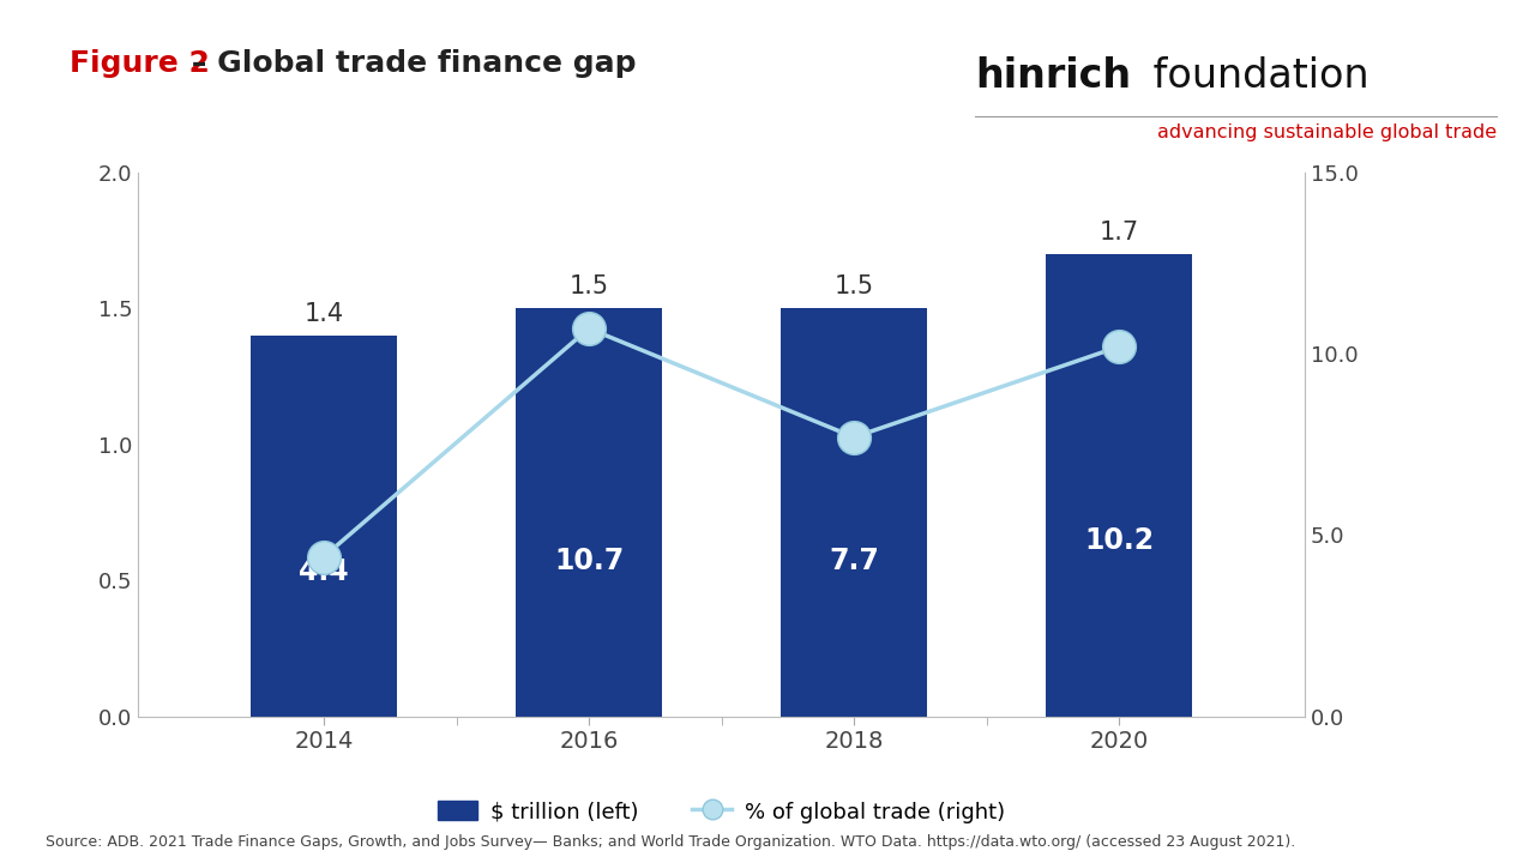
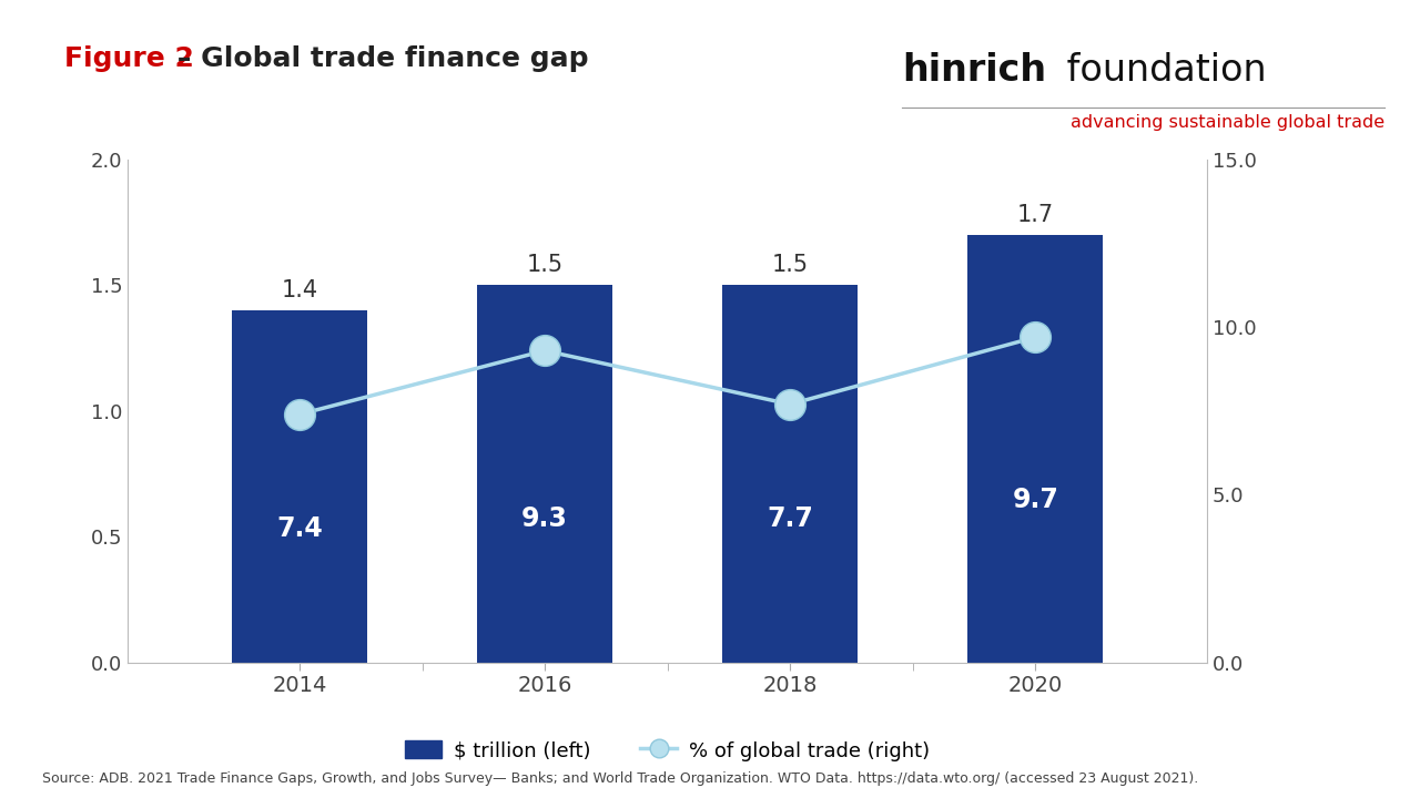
% of global trade (right)/2014: 4.4 -> 7.4
% of global trade (right)/2016: 10.7 -> 9.3
% of global trade (right)/2020: 10.2 -> 9.7
